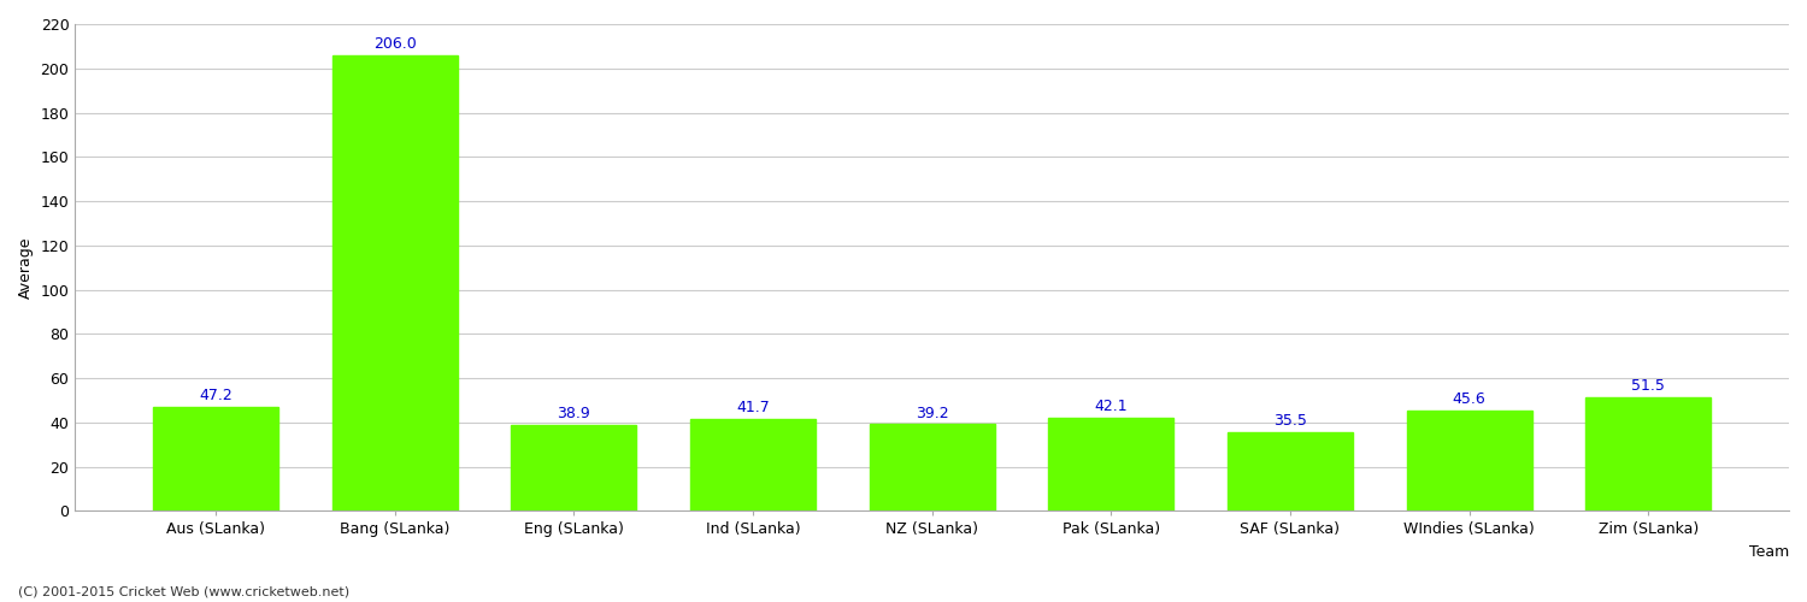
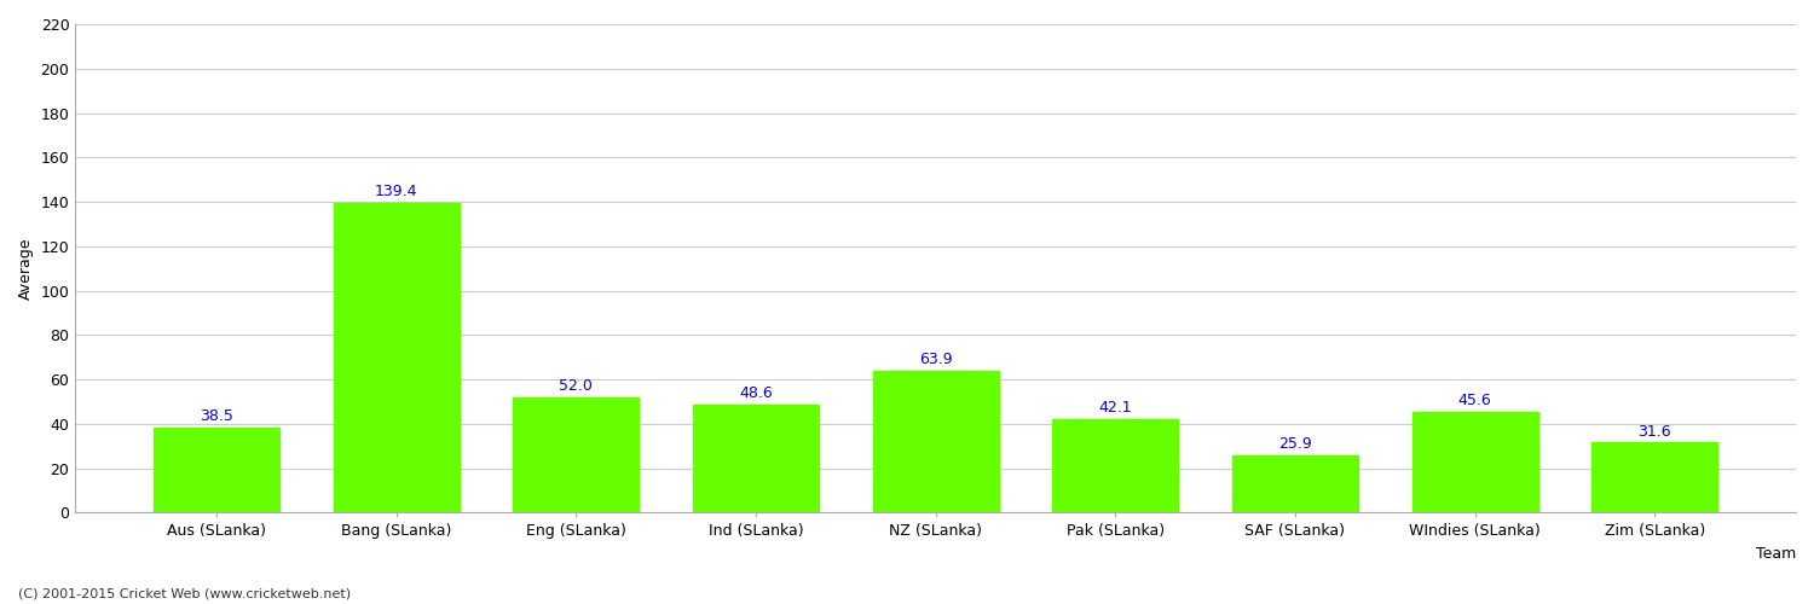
Aus (SLanka): 47.2 -> 38.5
Bang (SLanka): 206.0 -> 139.4
Eng (SLanka): 38.9 -> 52.0
Ind (SLanka): 41.7 -> 48.6
NZ (SLanka): 39.2 -> 63.9
SAF (SLanka): 35.5 -> 25.9
Zim (SLanka): 51.5 -> 31.6
